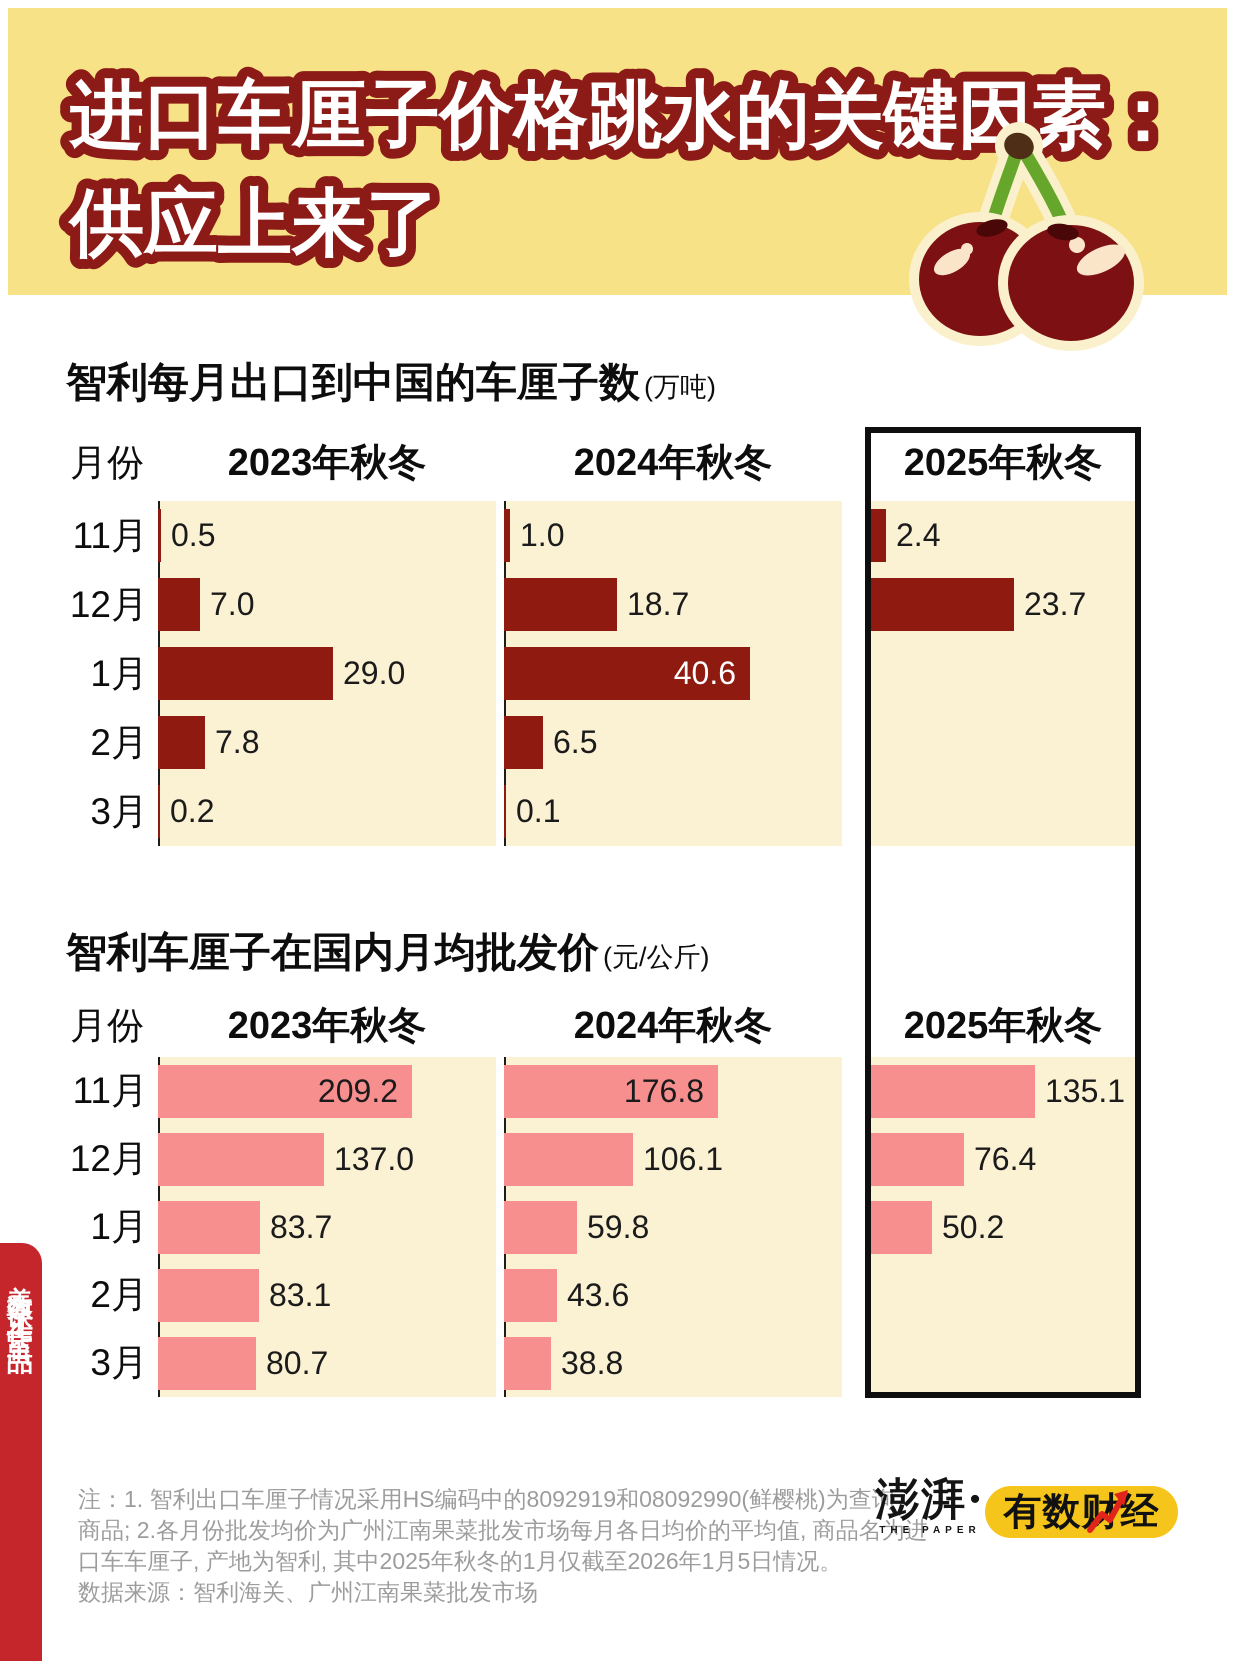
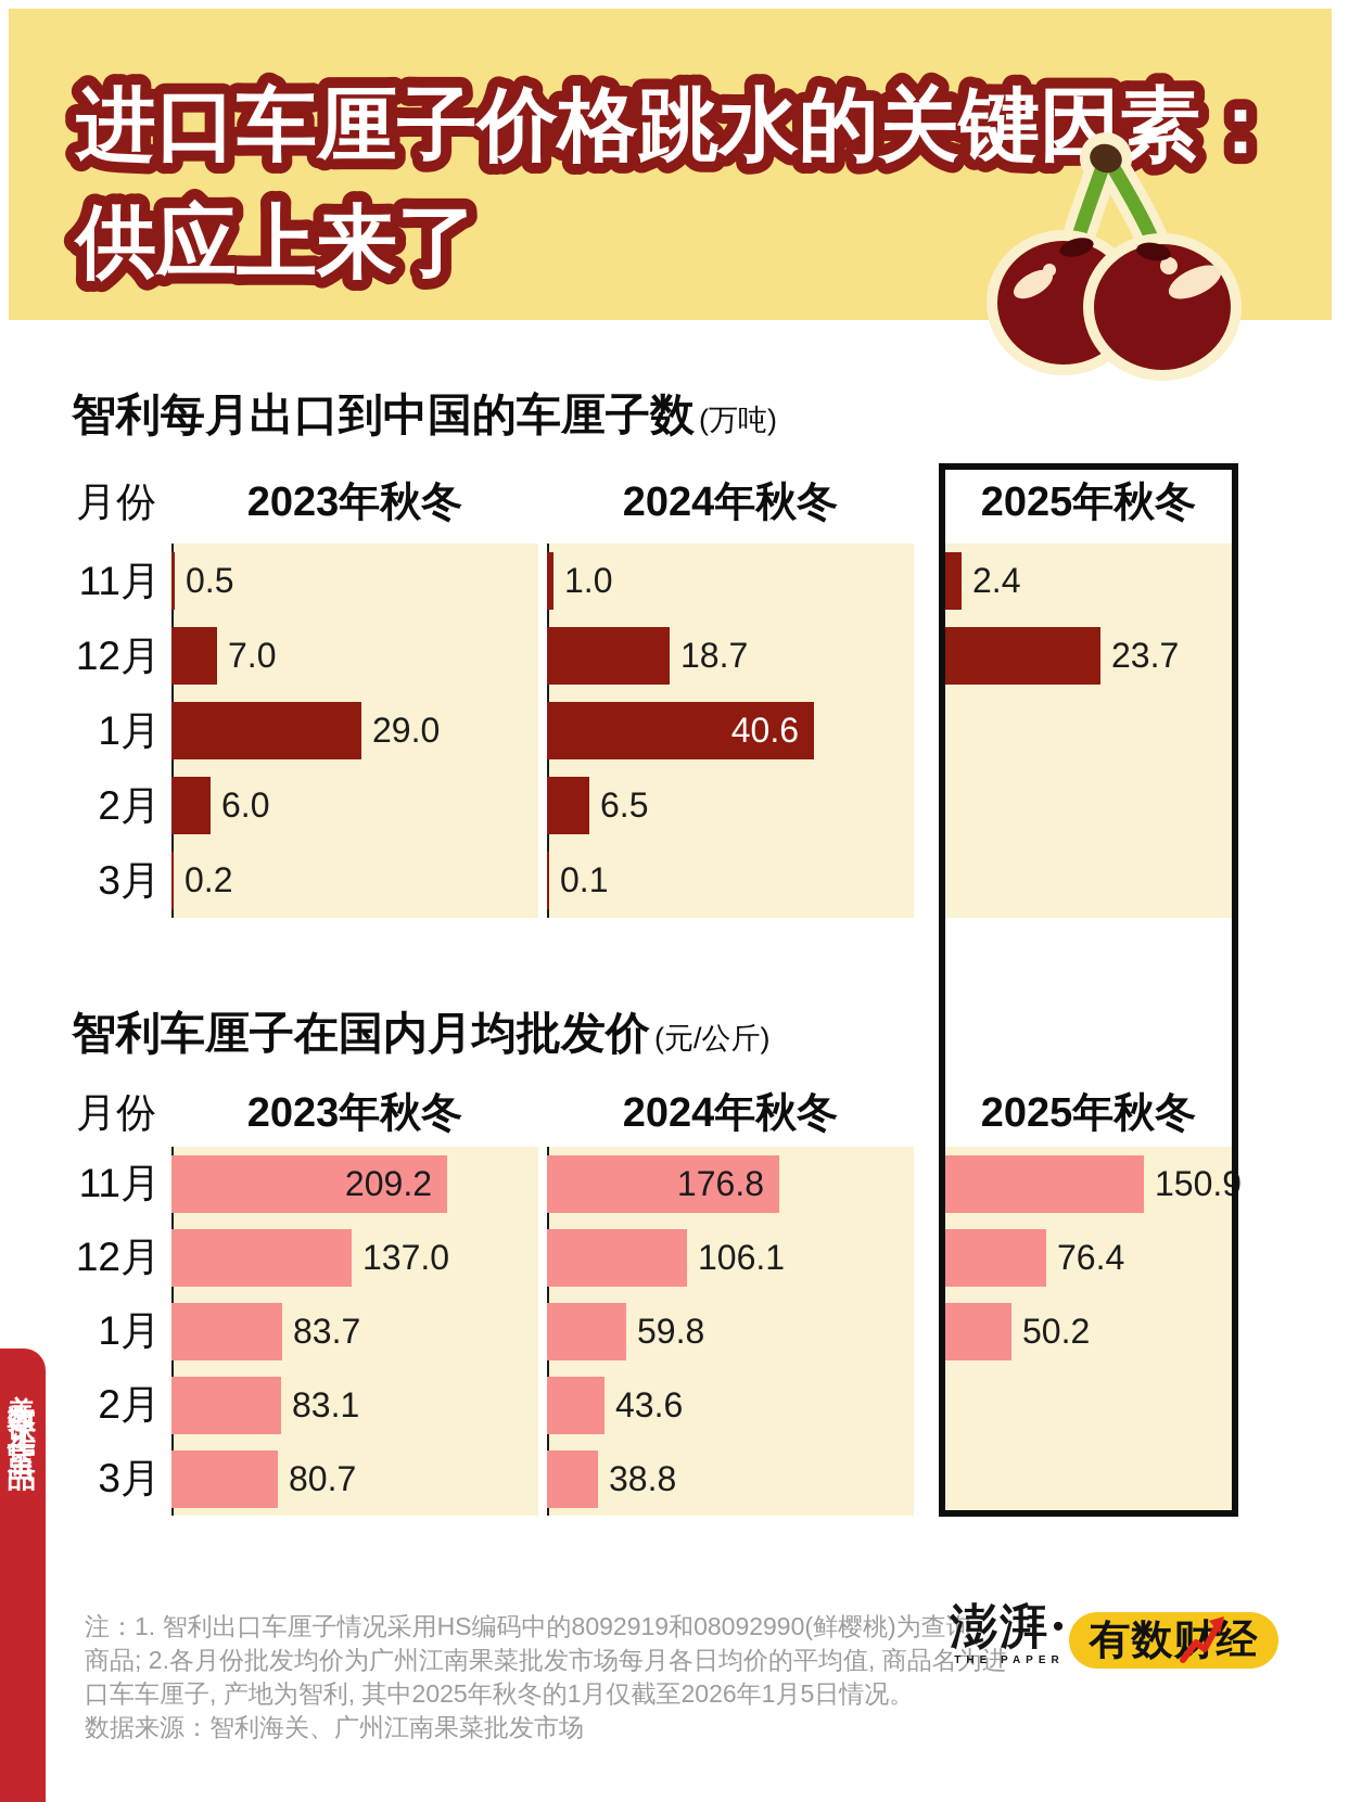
智利每月出口到中国的车厘子数/2023年秋冬/2月: 7.8 -> 6.0
智利车厘子在国内月均批发价/2025年秋冬/11月: 135.1 -> 150.9
